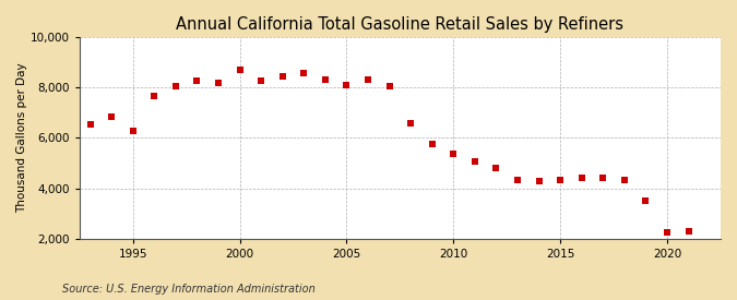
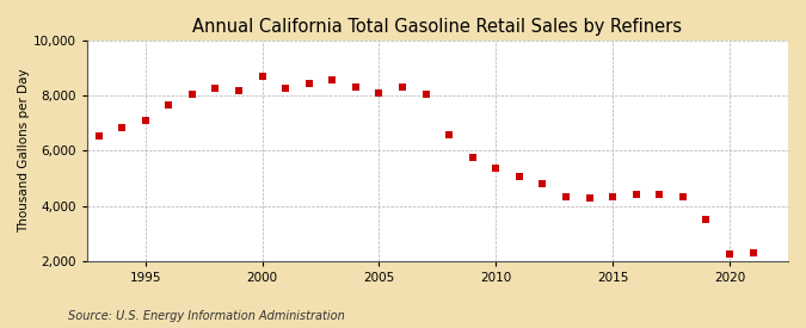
1995: 6,300 -> 7,100
